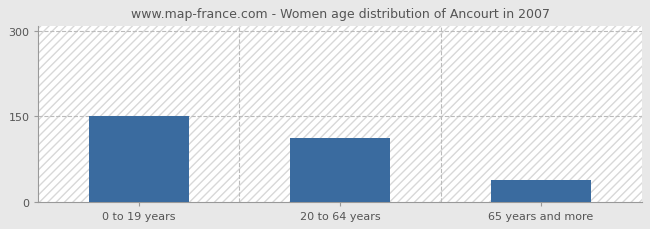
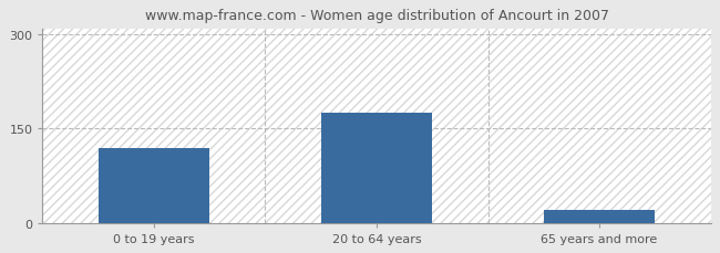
0 to 19 years: 150 -> 120
20 to 64 years: 112 -> 175
65 years and more: 38 -> 20
